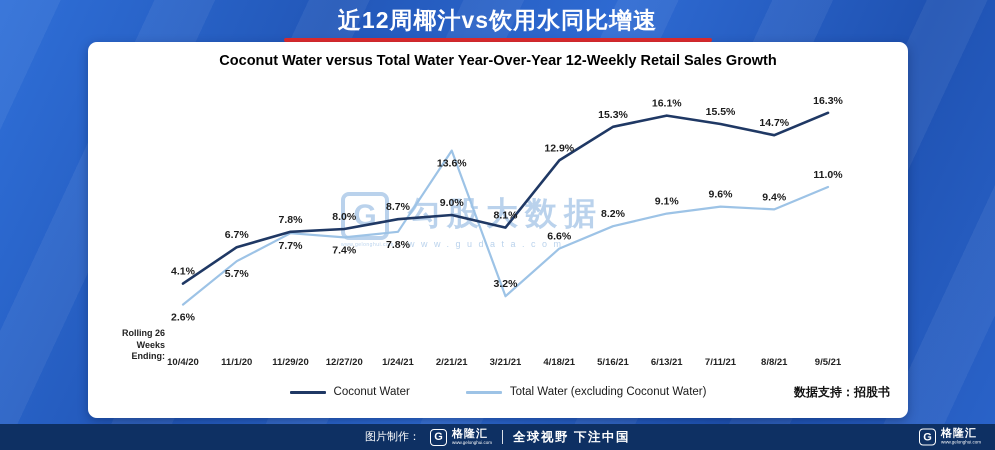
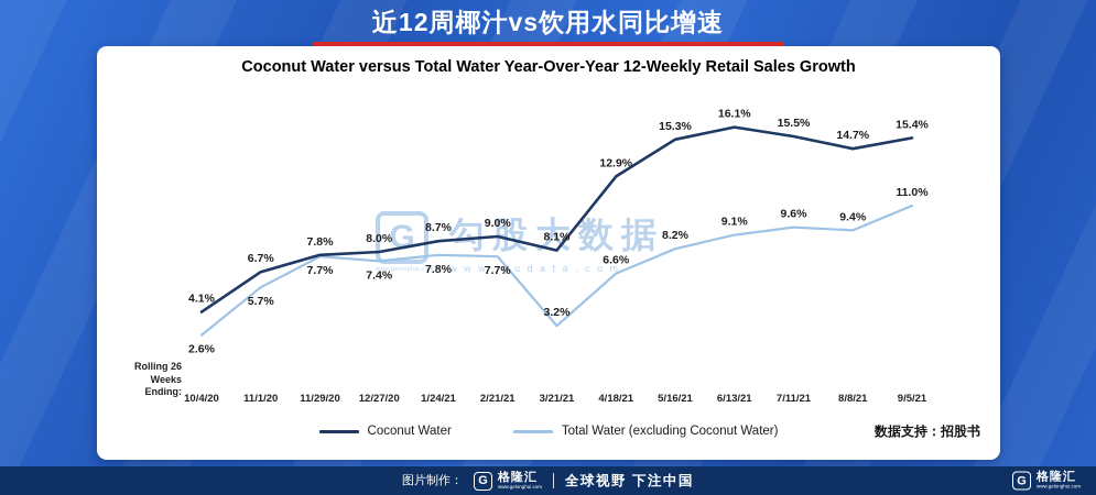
Total Water (excluding Coconut Water)/2/21/21: 13.6% -> 7.7%
Coconut Water/9/5/21: 16.3% -> 15.4%
